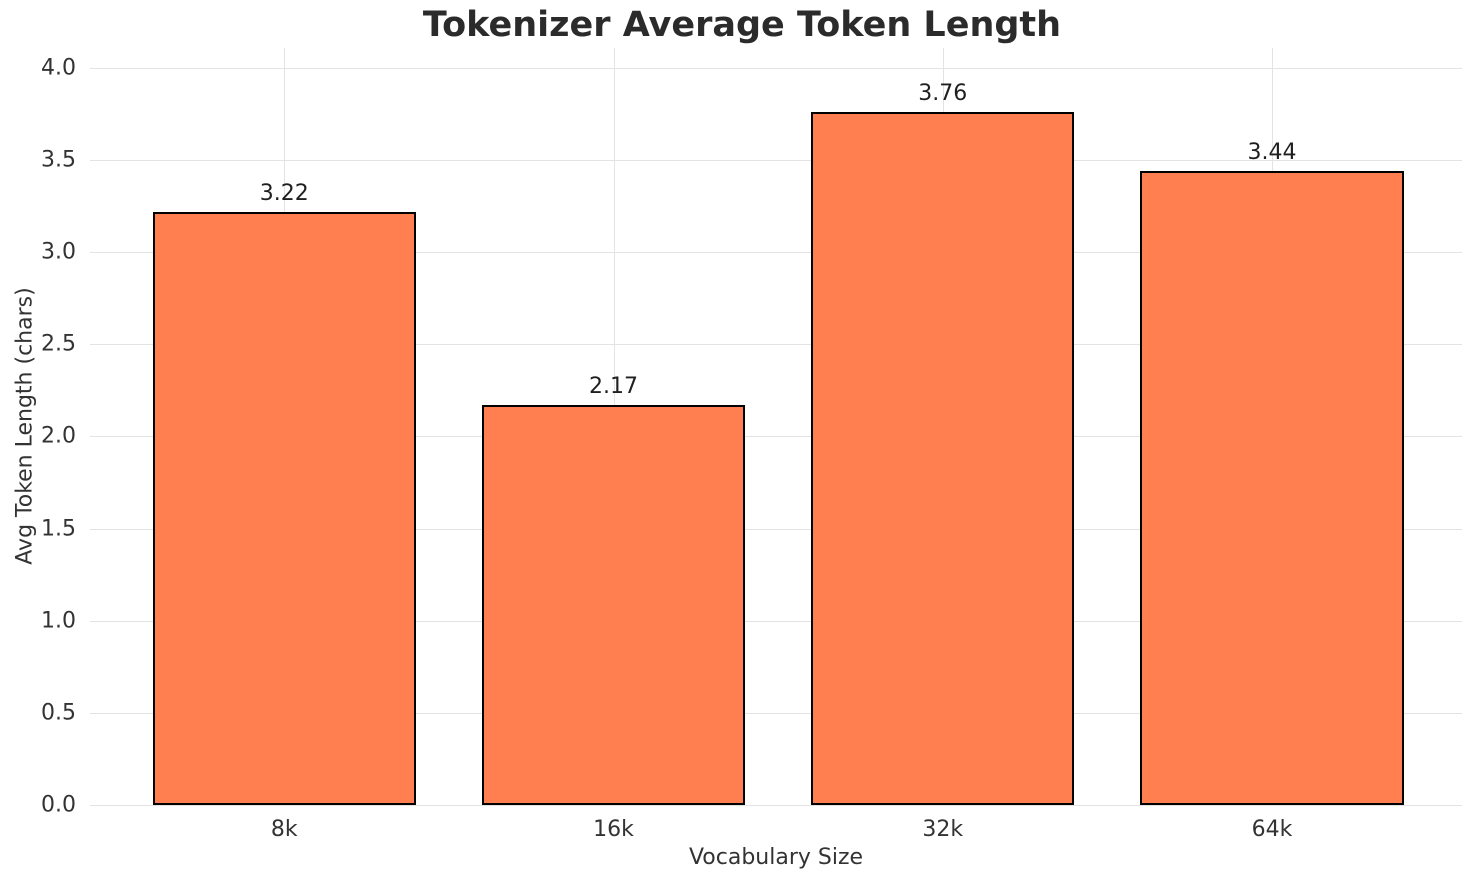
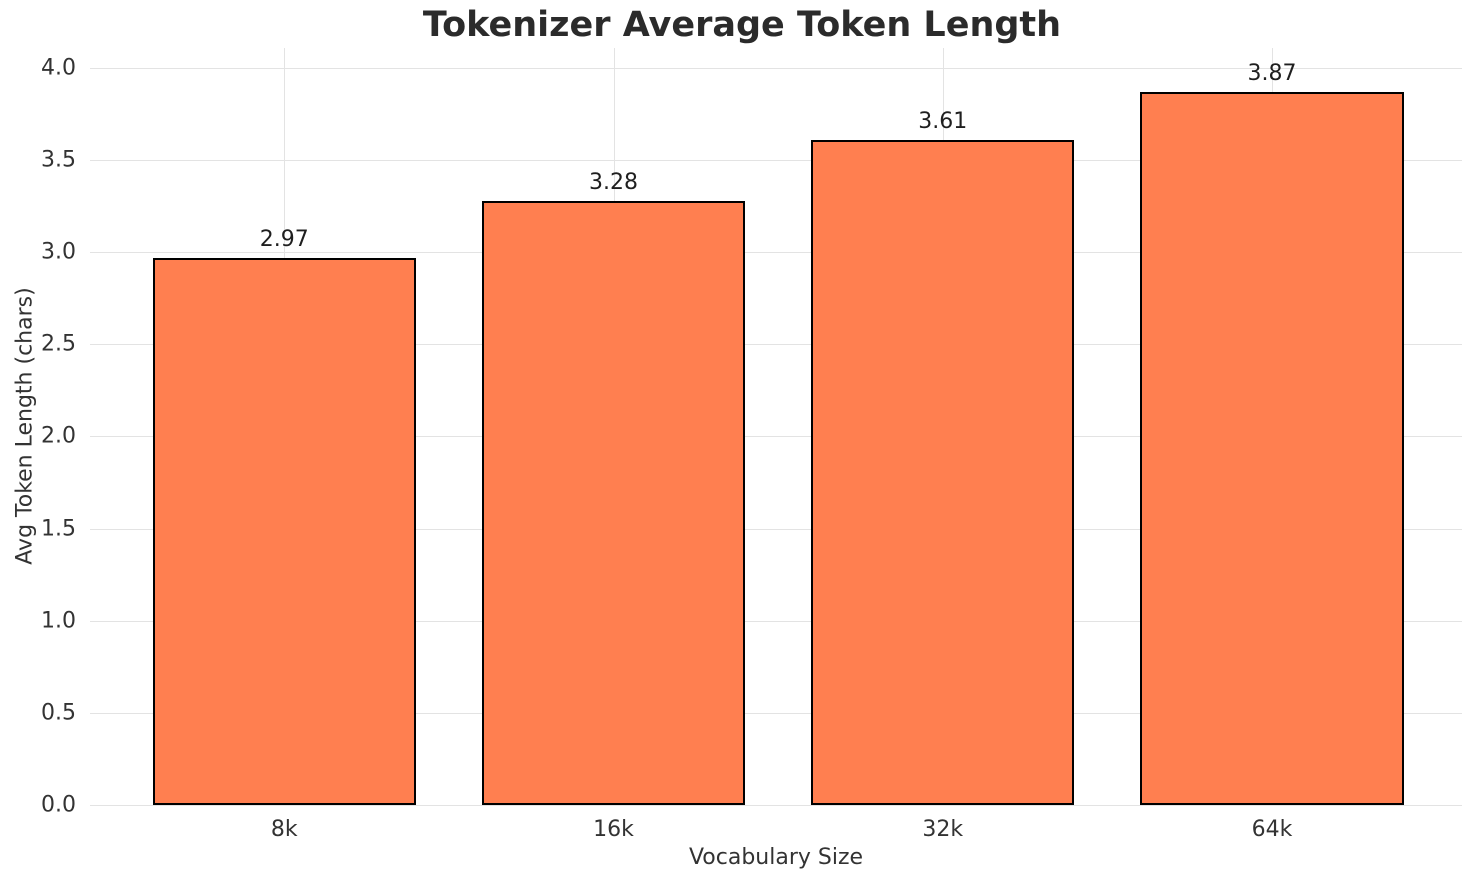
8k: 3.22 -> 2.97
16k: 2.17 -> 3.28
32k: 3.76 -> 3.61
64k: 3.44 -> 3.87
